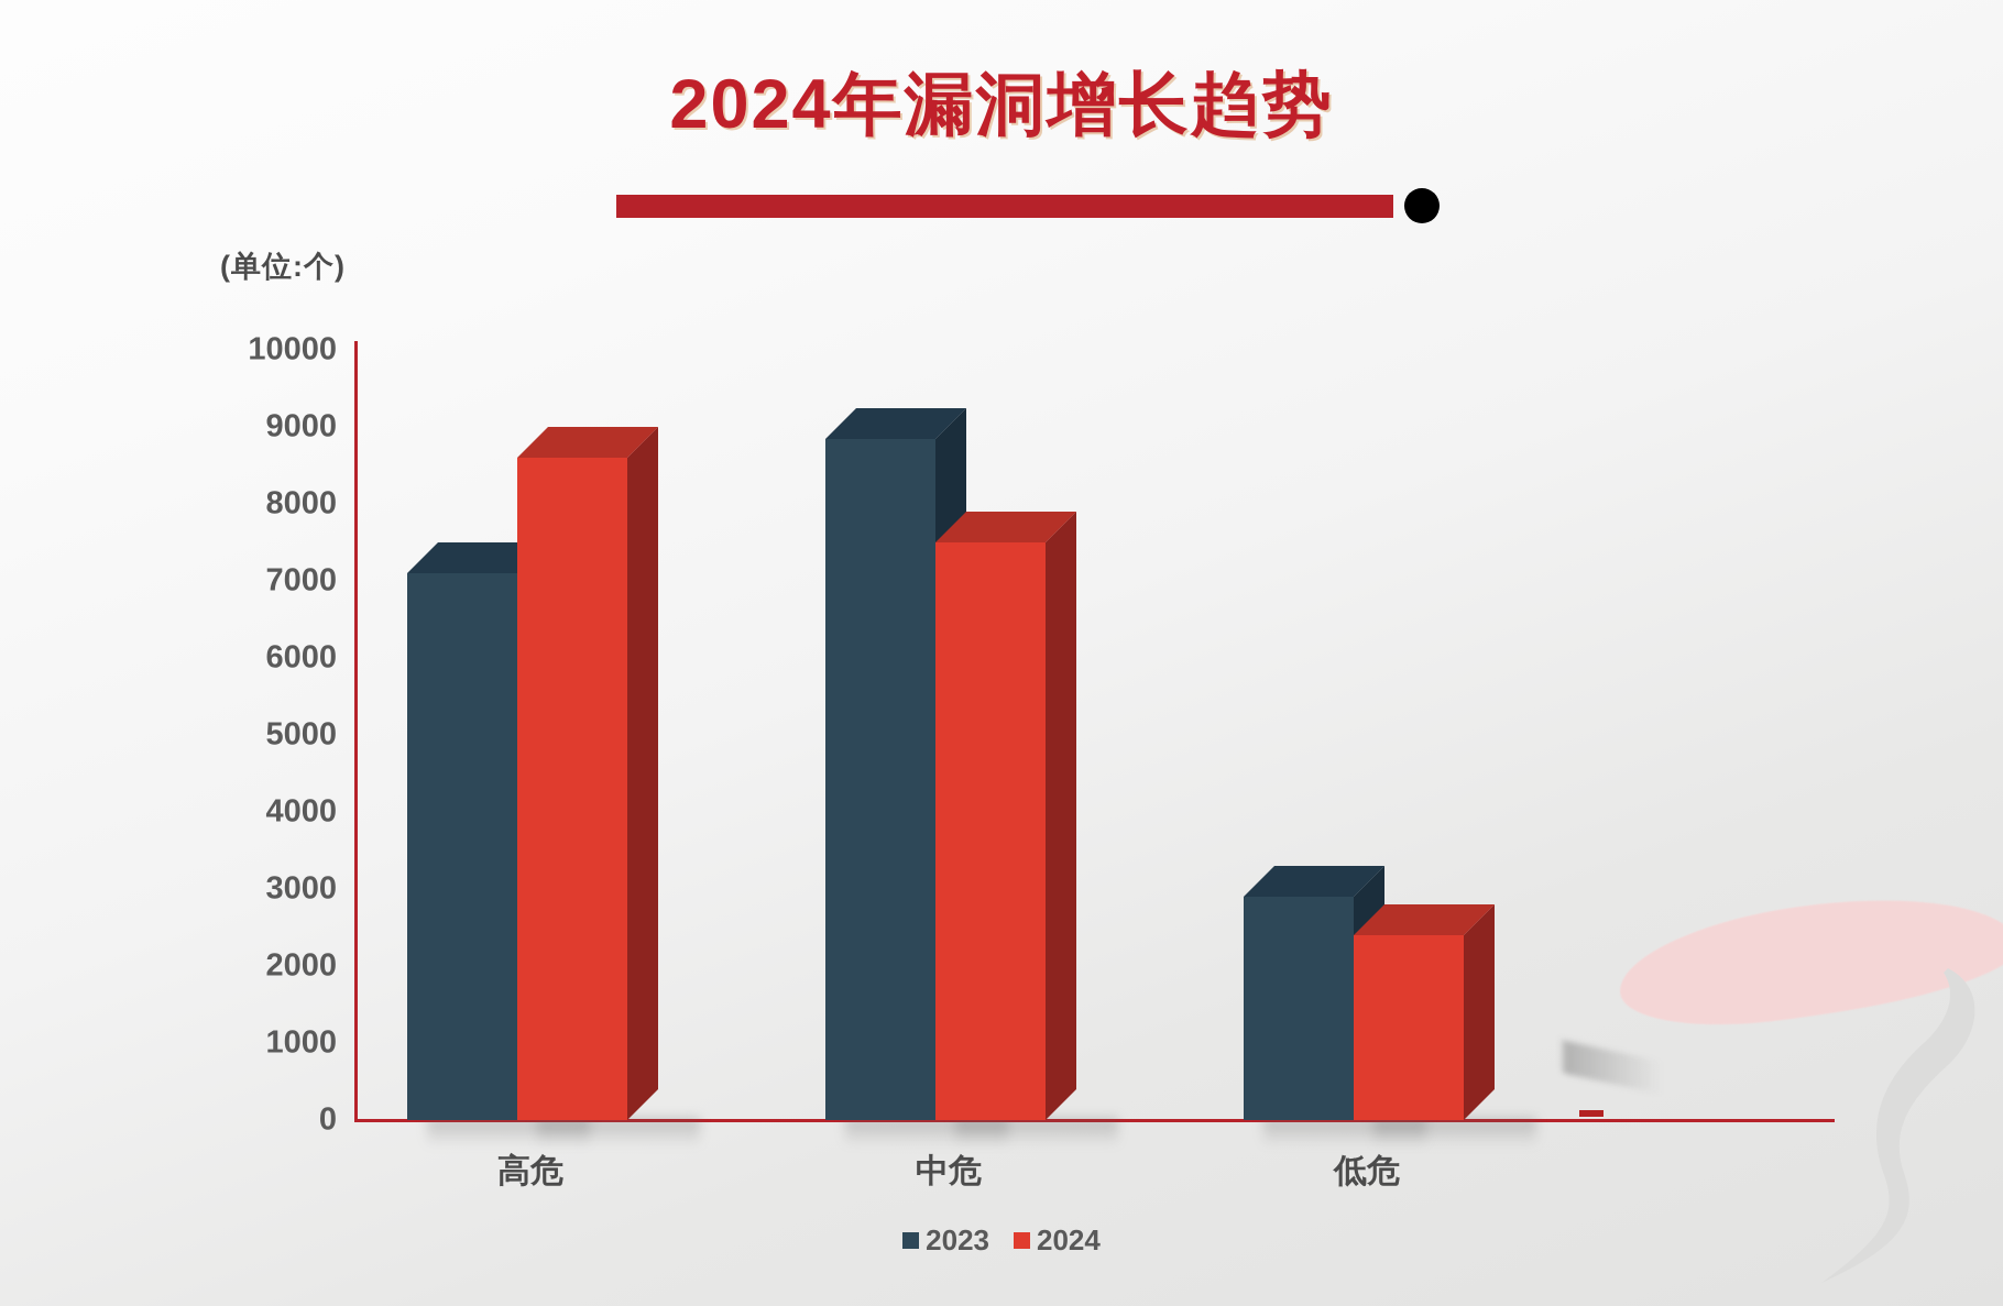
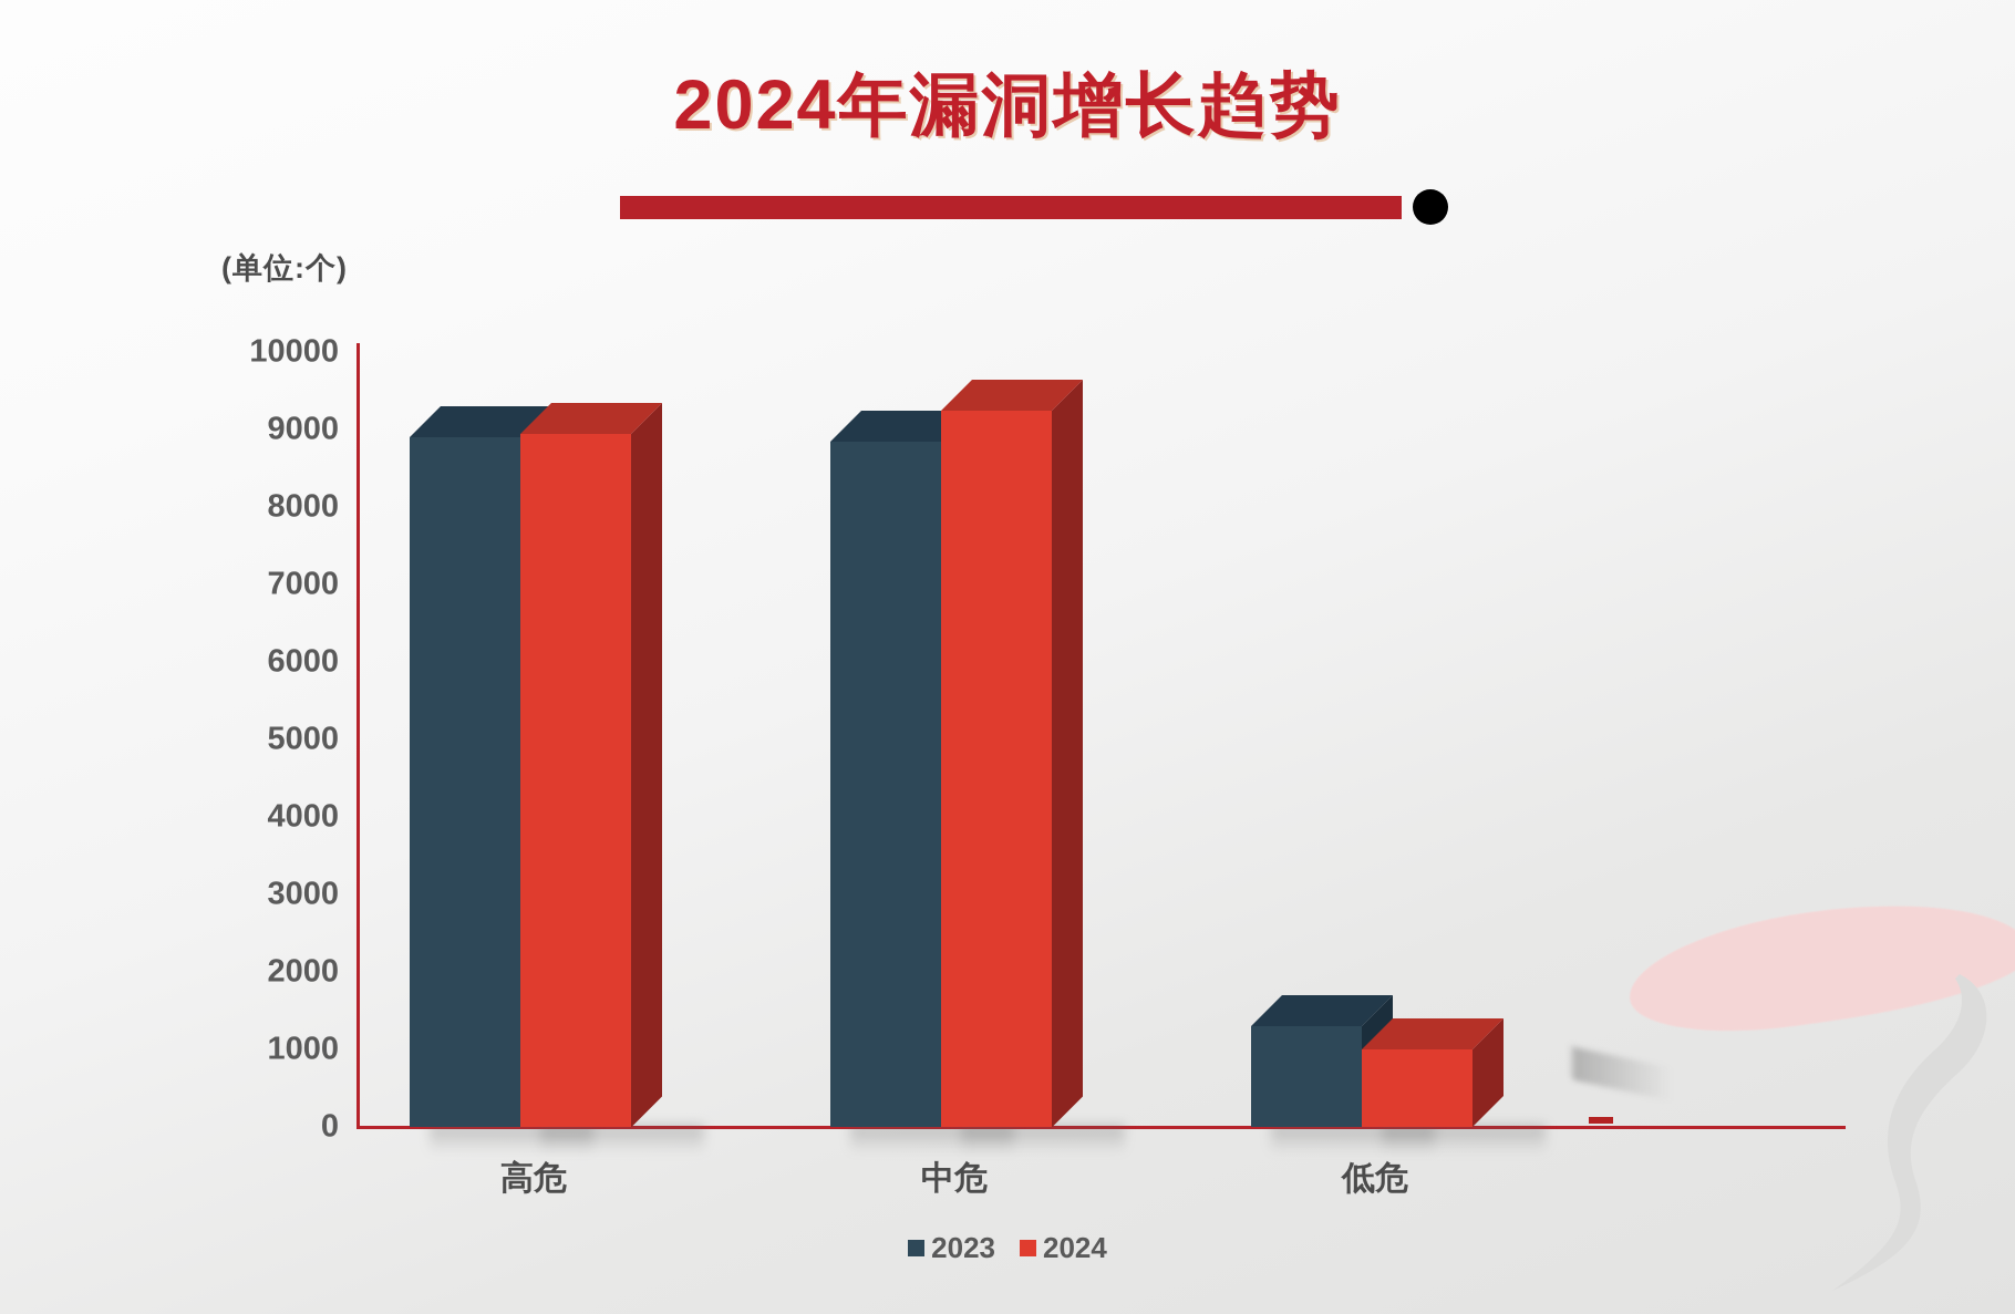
2023/高危: 7100 -> 8900
2024/高危: 8600 -> 9000
2024/中危: 7500 -> 9200
2023/低危: 2900 -> 1300
2024/低危: 2400 -> 1000
